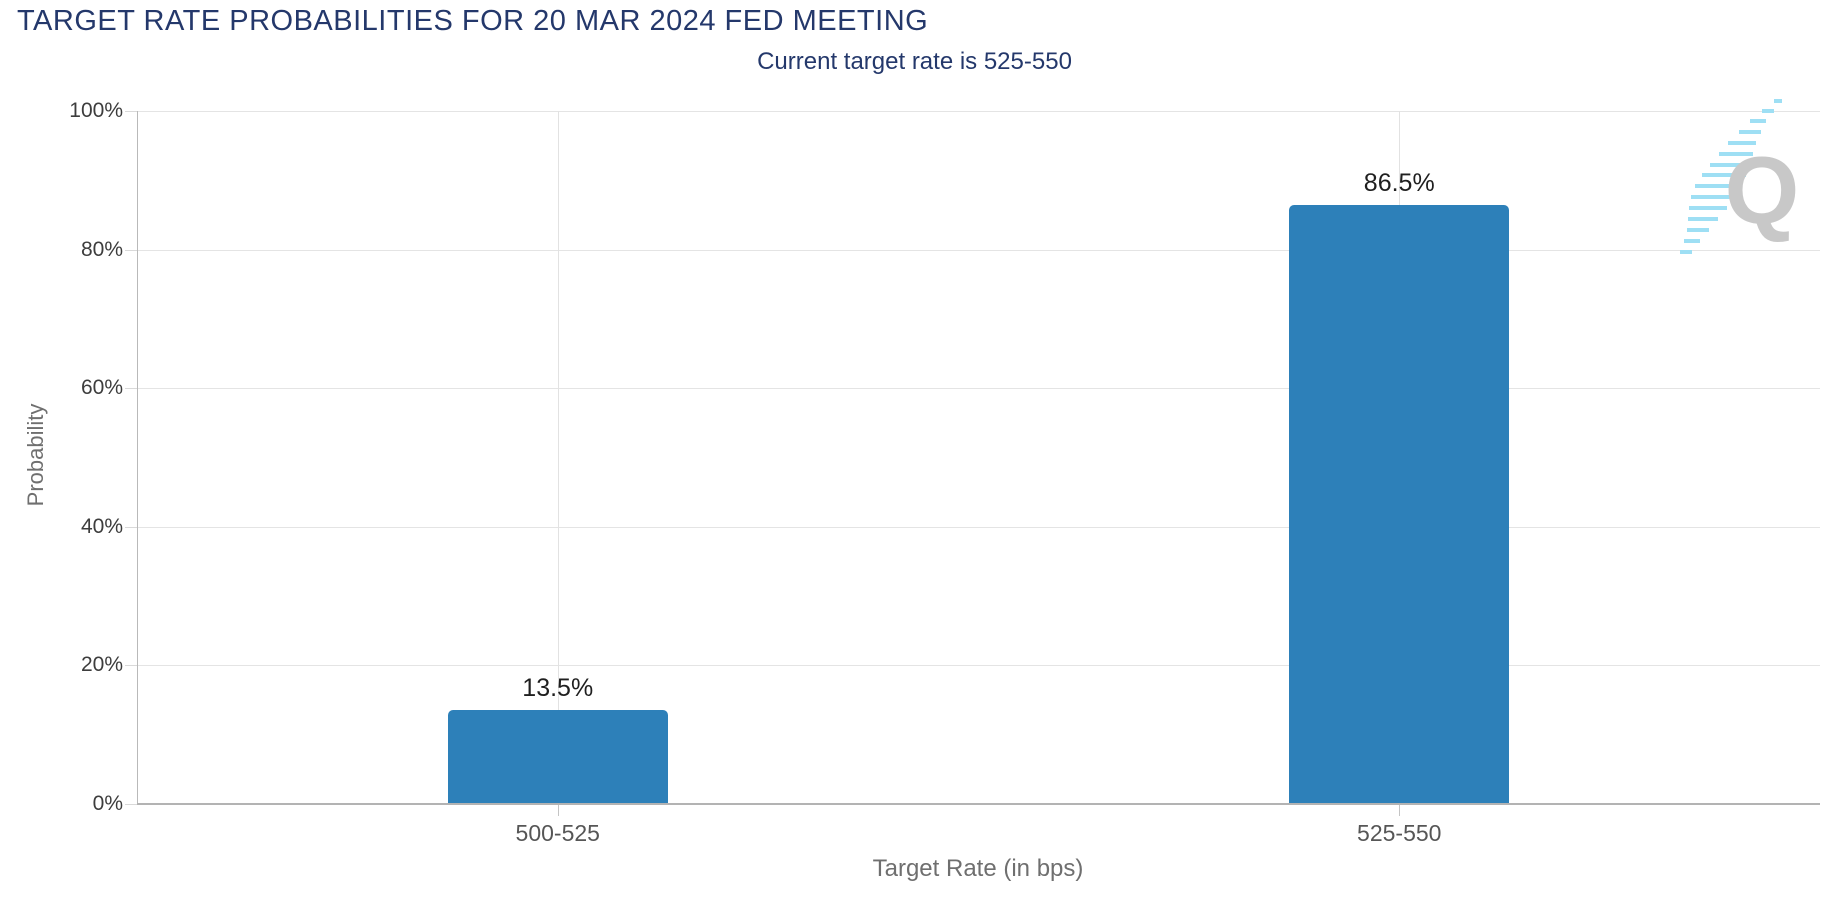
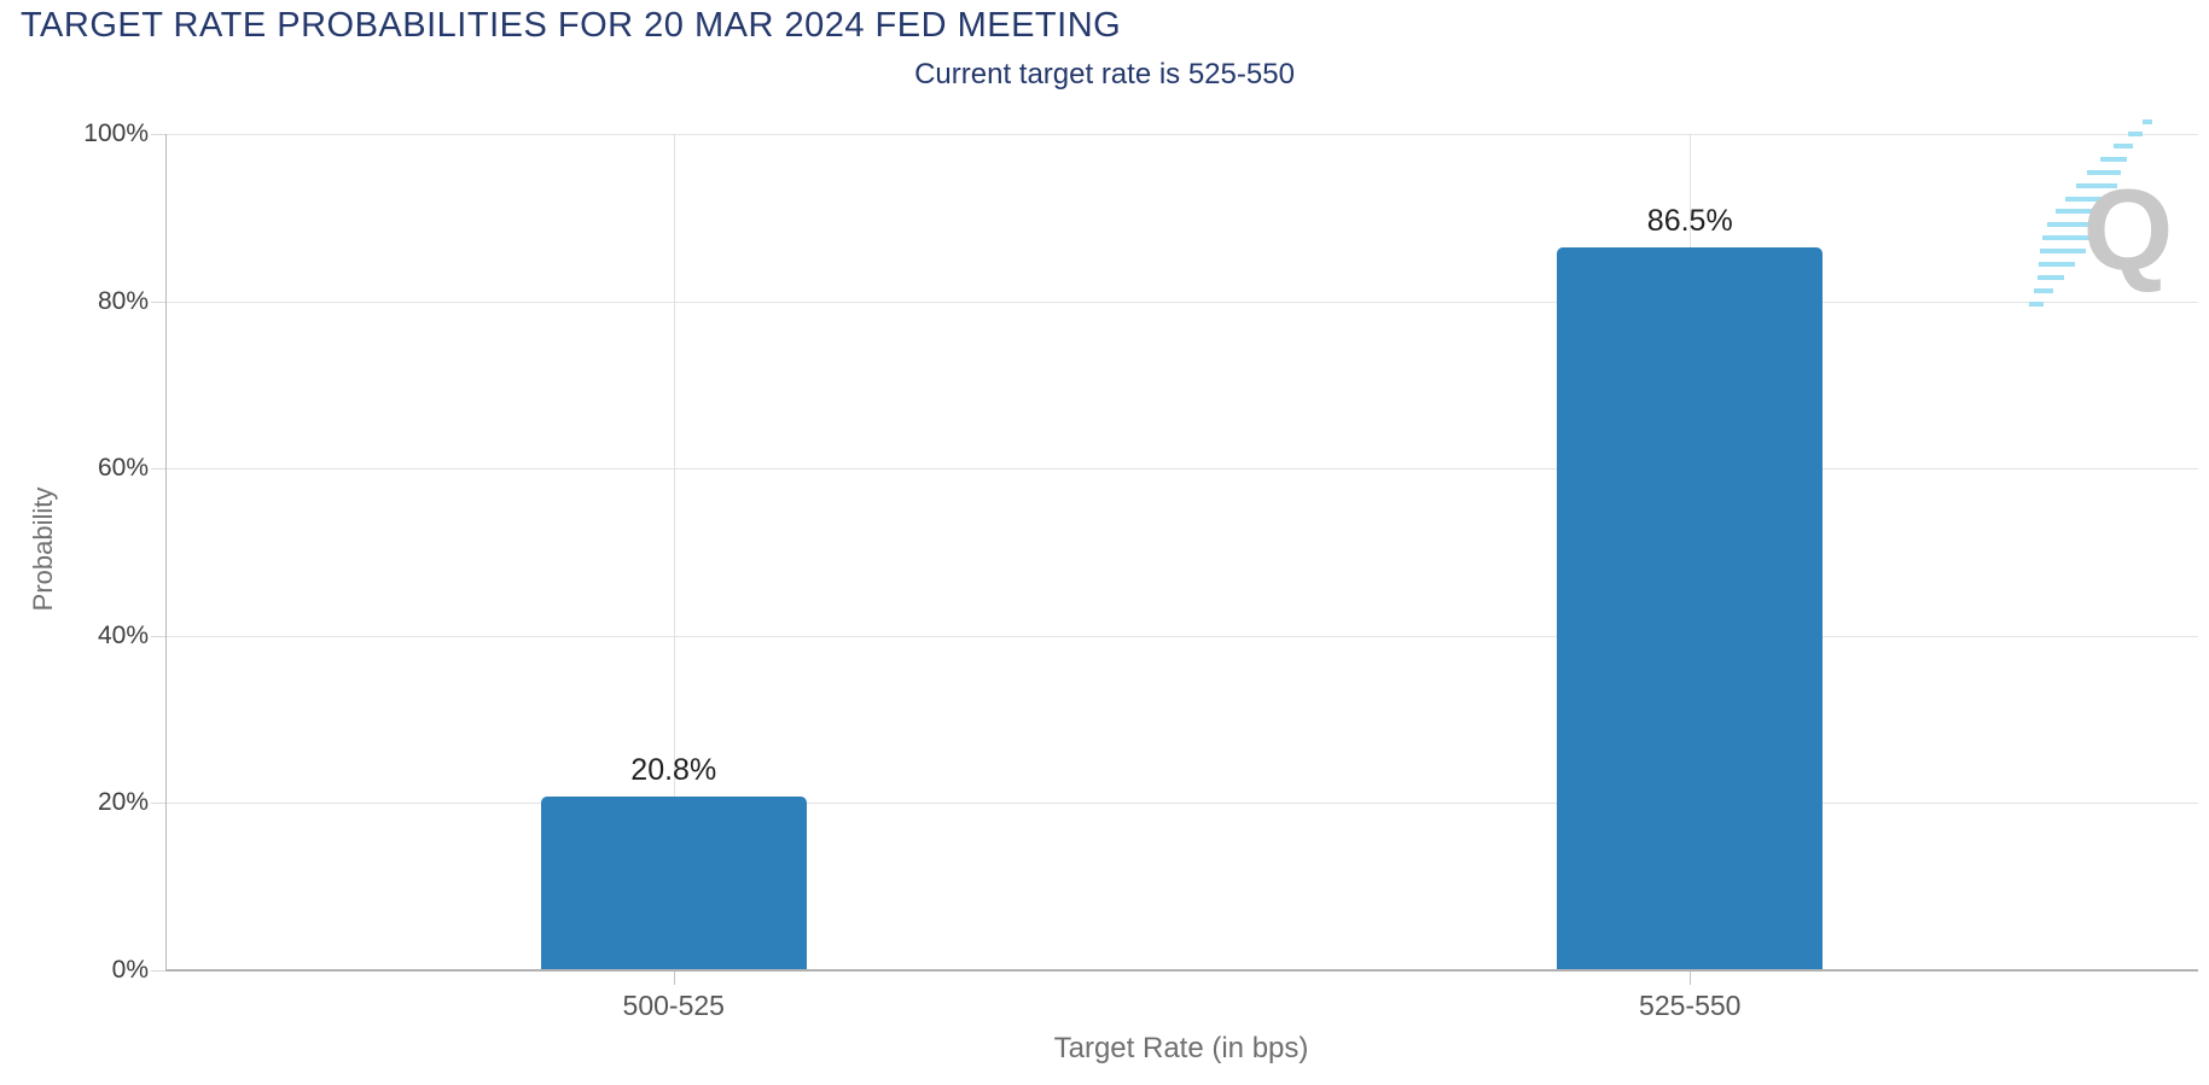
500-525: 13.5% -> 20.8%
